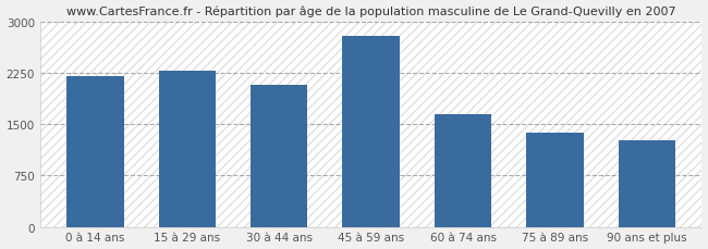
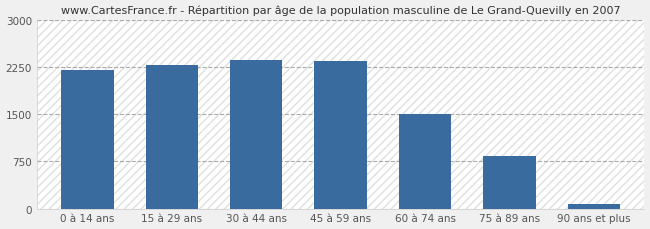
30 à 44 ans: 2080 -> 2370
45 à 59 ans: 2800 -> 2350
60 à 74 ans: 1640 -> 1510
75 à 89 ans: 1380 -> 840
90 ans et plus: 1260 -> 60
